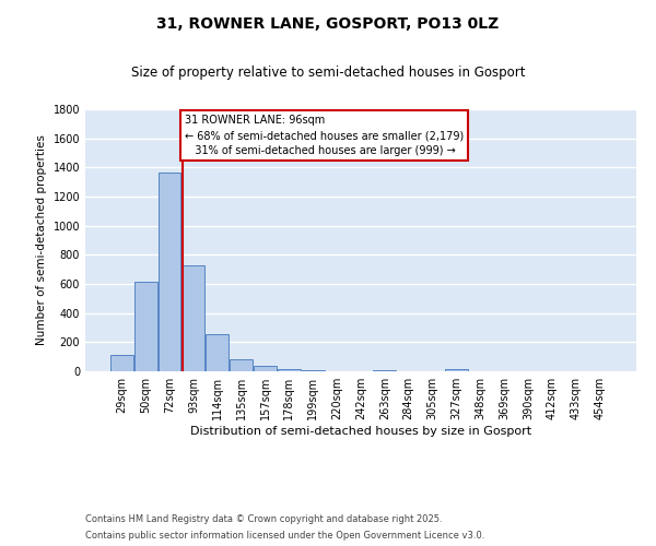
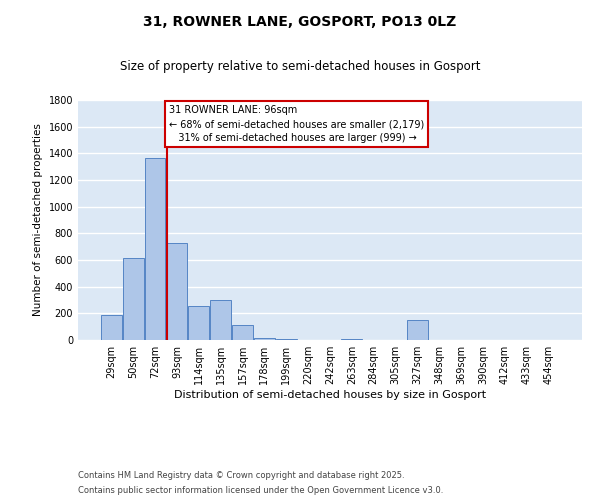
29sqm: 120 -> 190
135sqm: 80 -> 300
157sqm: 40 -> 110
327sqm: 10 -> 150
